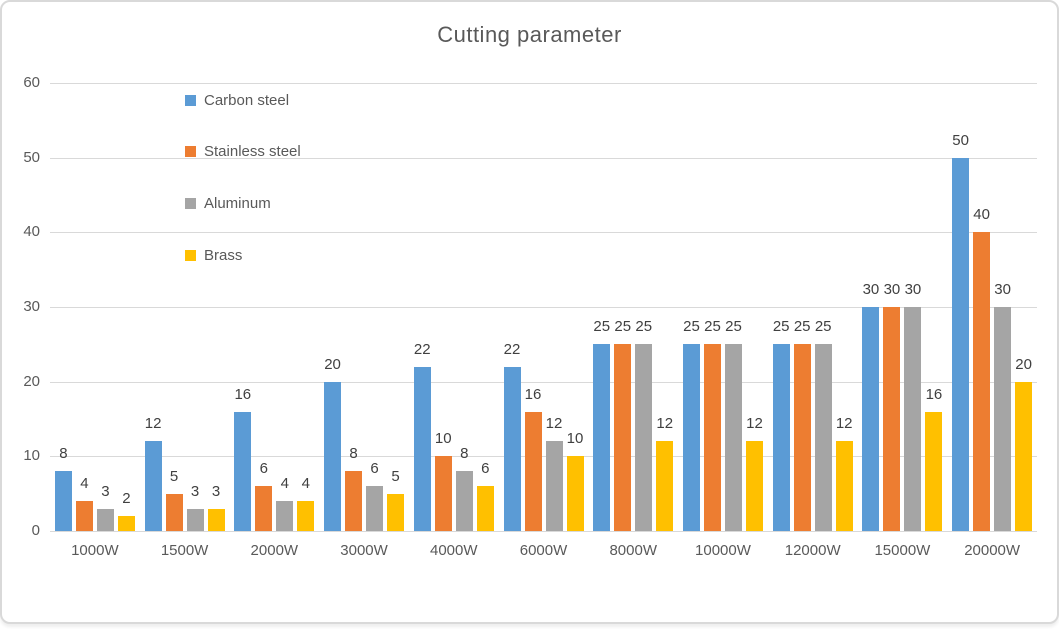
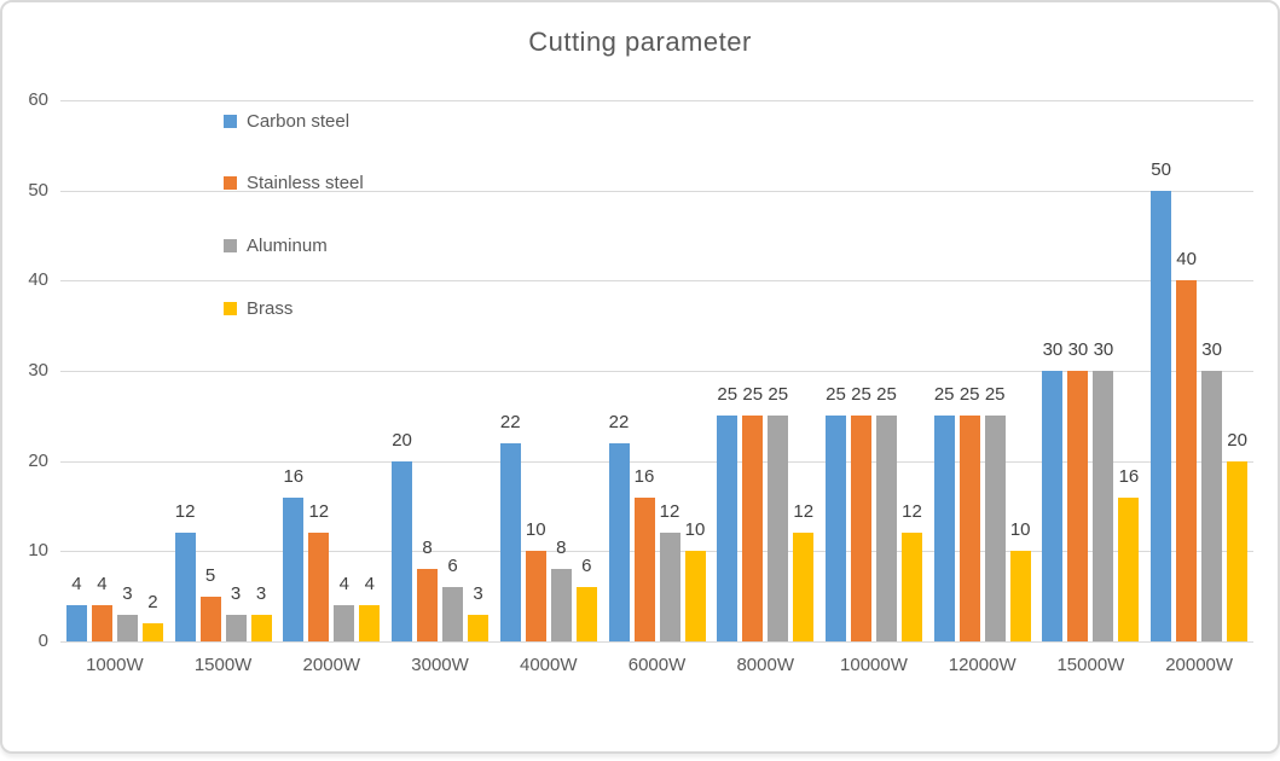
Carbon steel/1000W: 8 -> 4
Stainless steel/2000W: 6 -> 12
Brass/3000W: 5 -> 3
Brass/12000W: 12 -> 10
